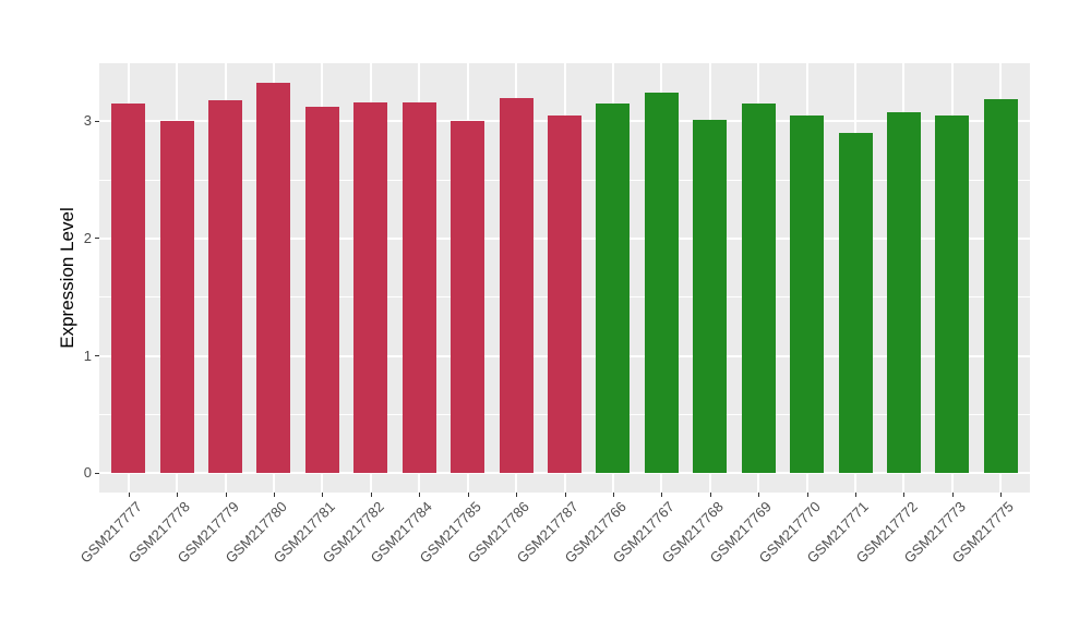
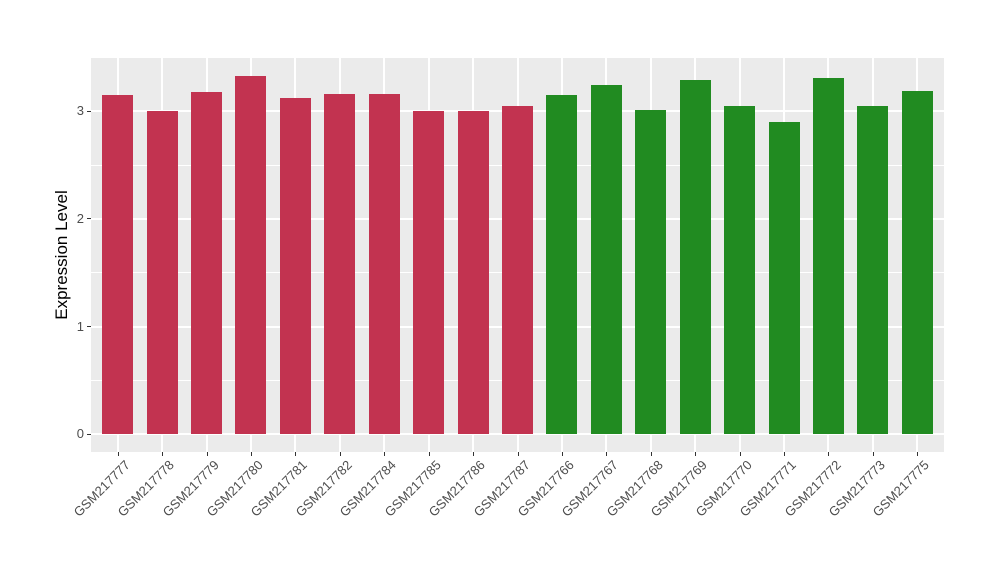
GSM217786: 3.20 -> 3.00
GSM217769: 3.15 -> 3.29
GSM217772: 3.08 -> 3.31
